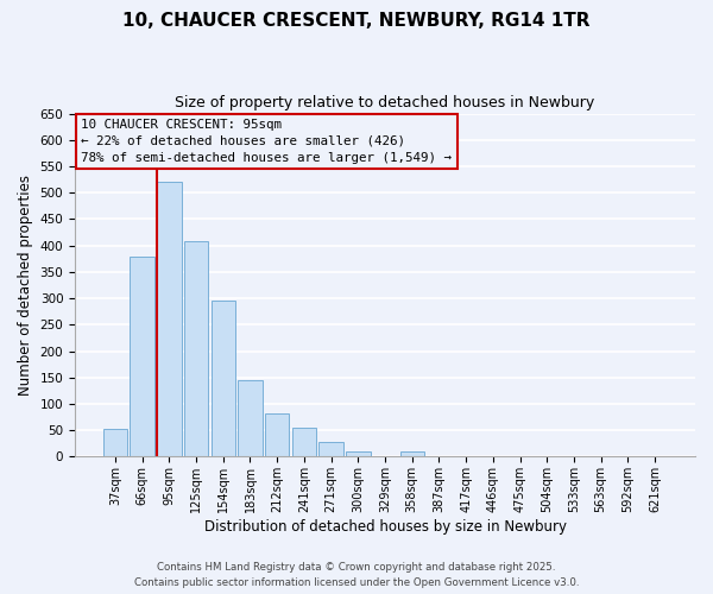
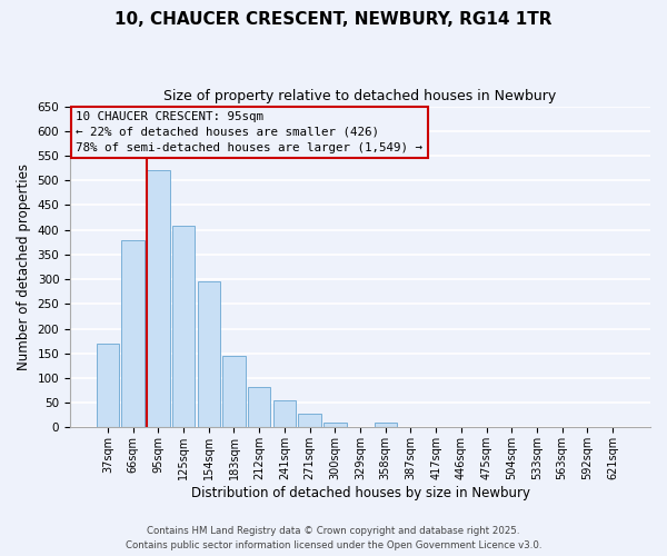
37sqm: 52 -> 170
